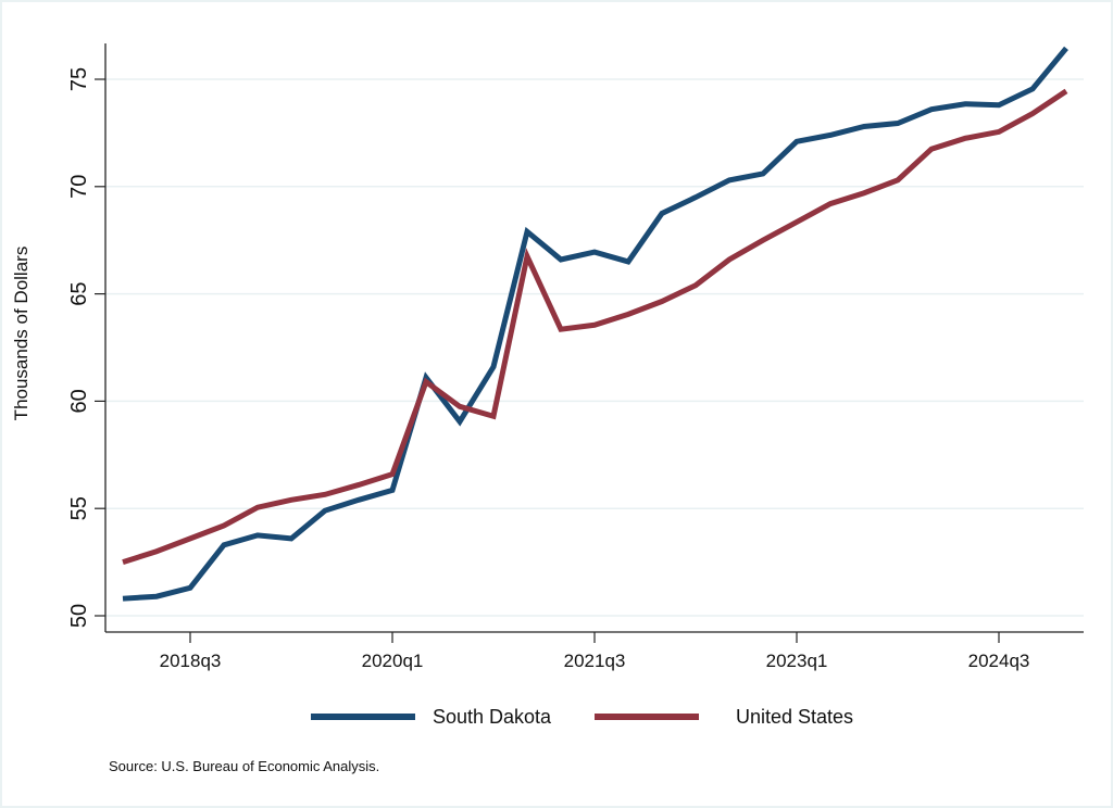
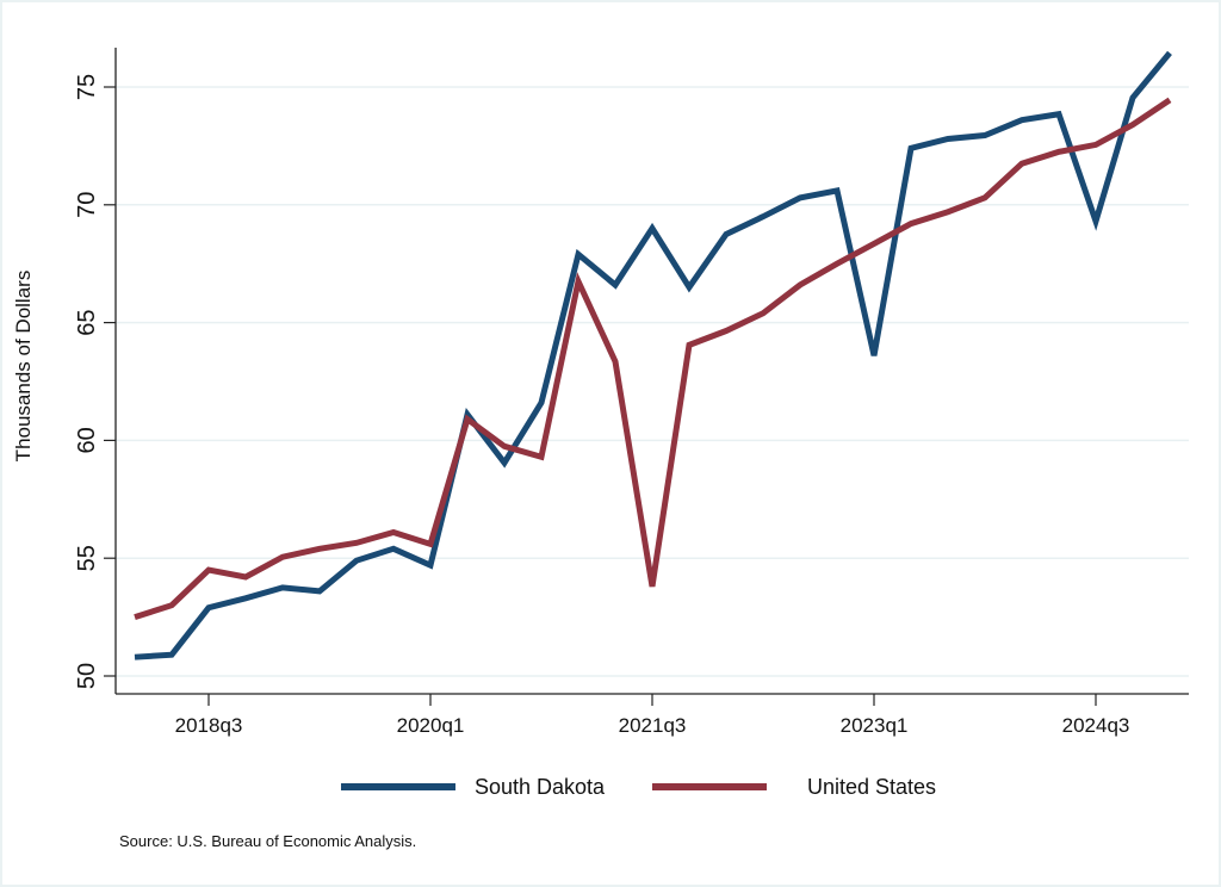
South Dakota/2018q3: 51.3 -> 52.9
United States/2018q3: 53.6 -> 54.5
South Dakota/2020q1: 55.9 -> 54.7
United States/2020q1: 56.6 -> 55.6
South Dakota/2021q3: 67.0 -> 69.0
United States/2021q3: 63.5 -> 53.8
South Dakota/2023q1: 72.1 -> 63.6
South Dakota/2024q3: 73.8 -> 69.3
